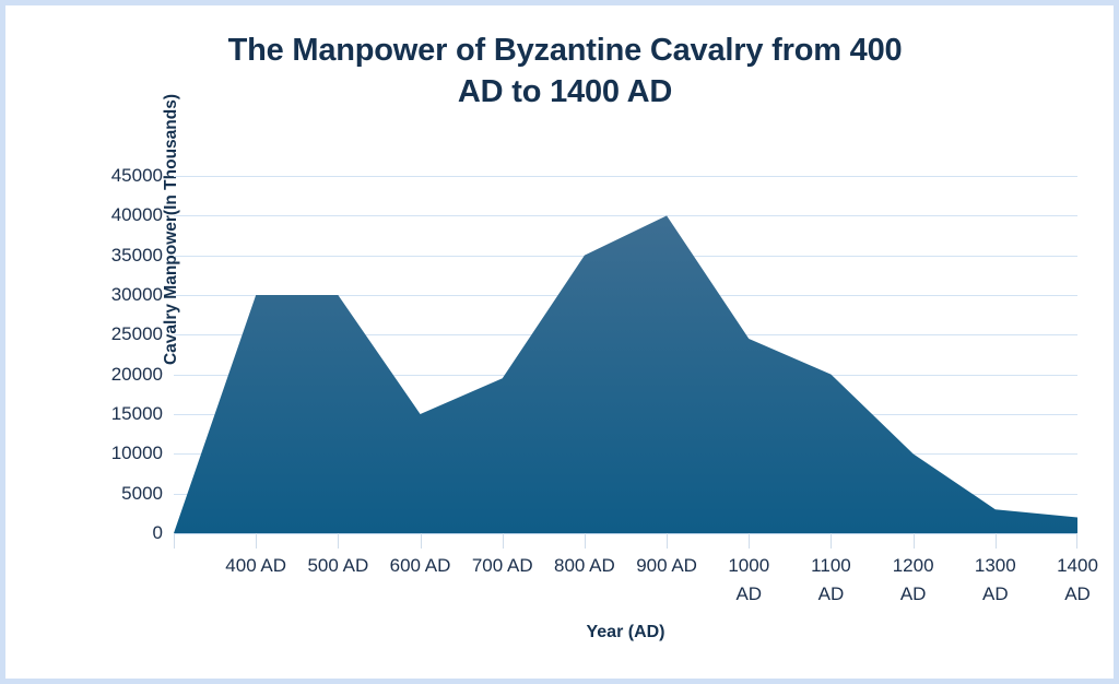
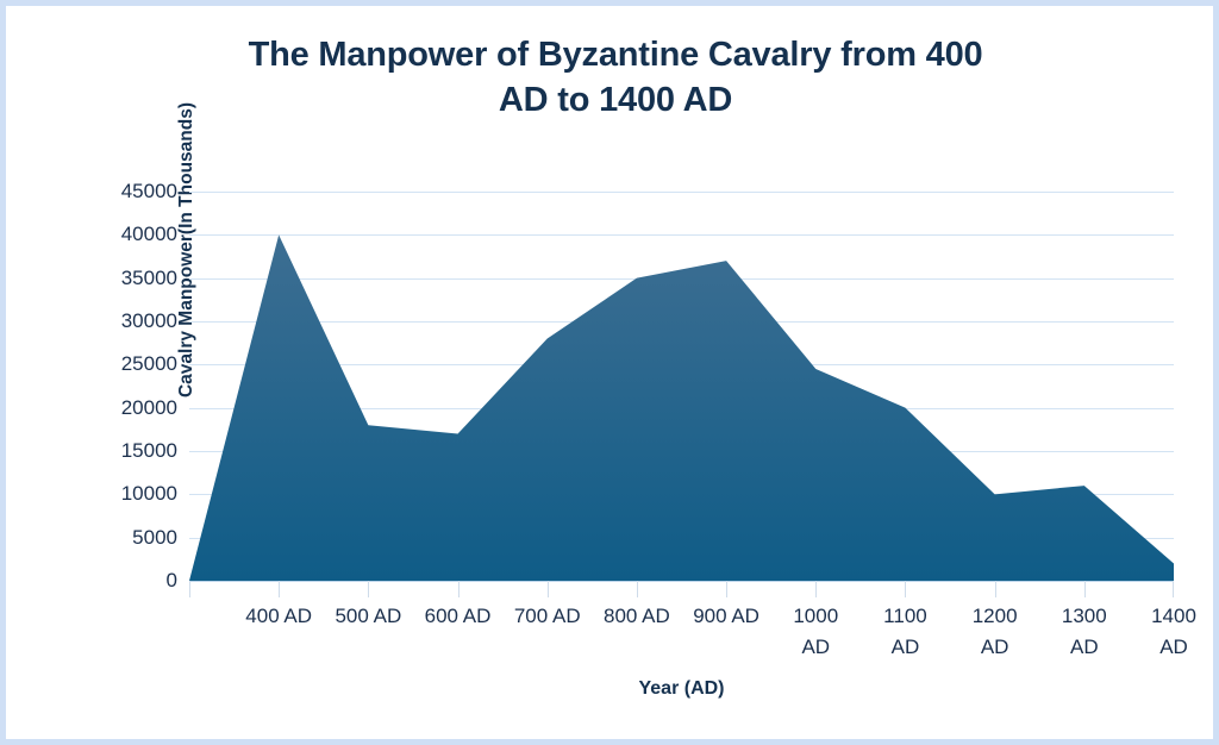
400 AD: 30000 -> 40000
500 AD: 30000 -> 18000
600 AD: 15000 -> 17000
700 AD: 20000 -> 28000
900 AD: 40000 -> 37000
1300 AD: 3000 -> 11000
